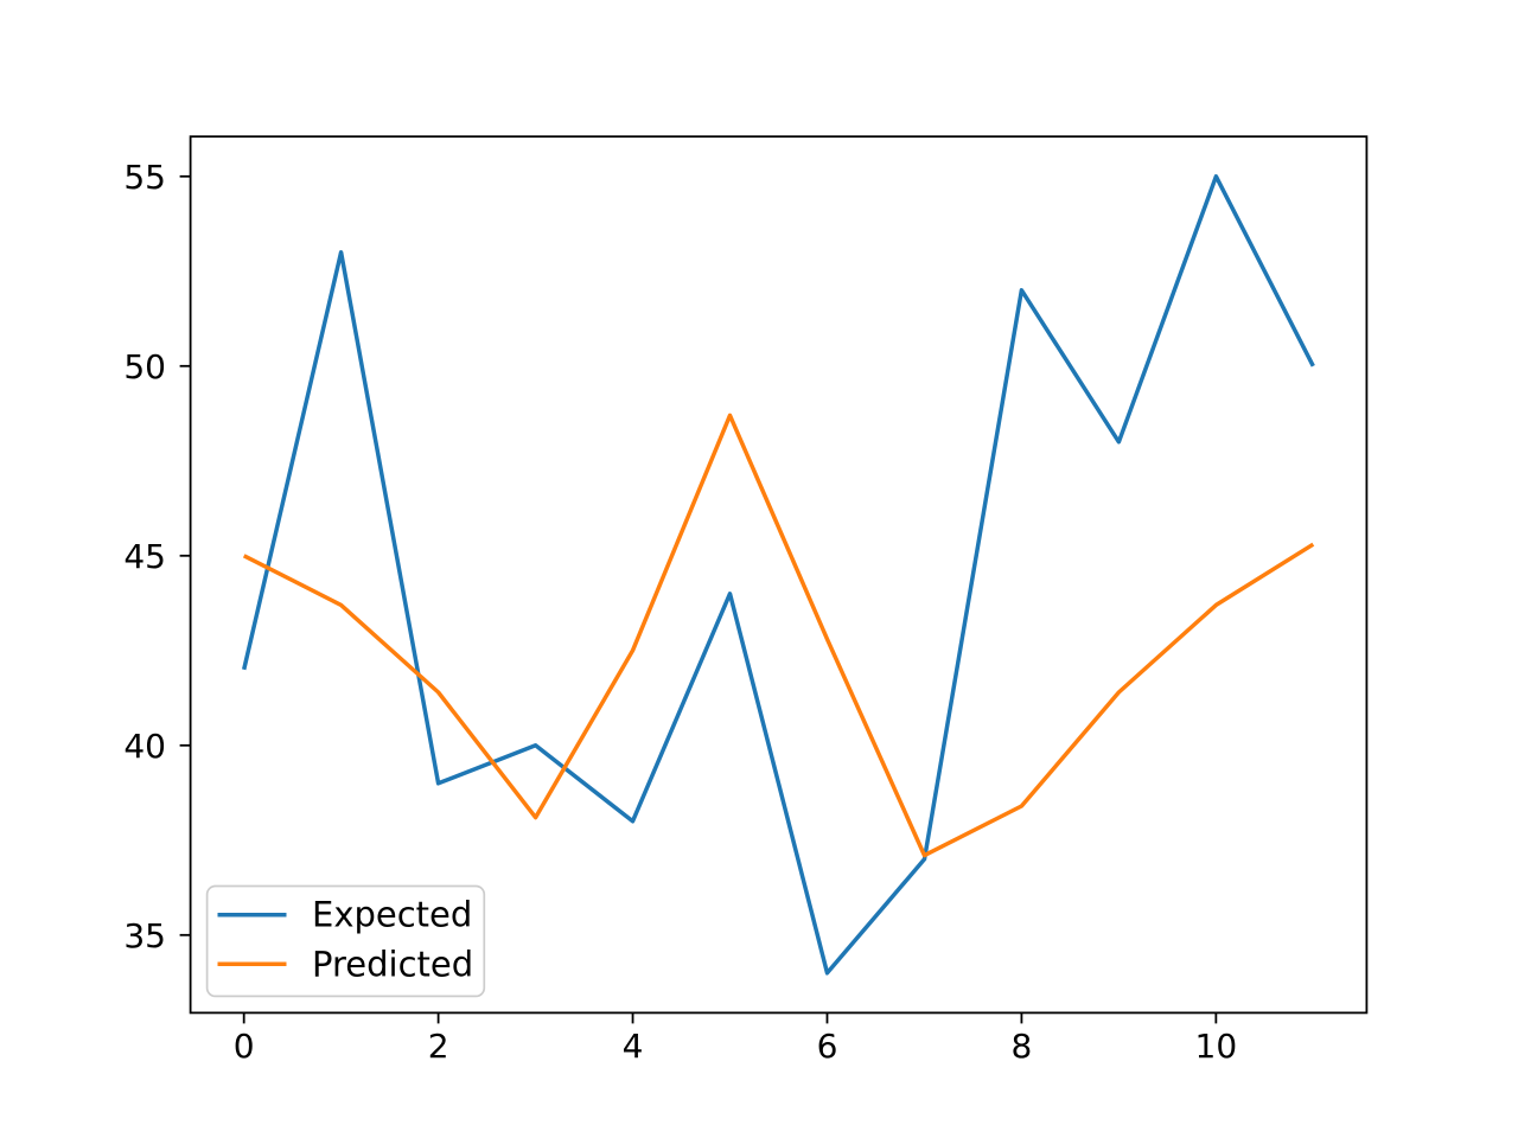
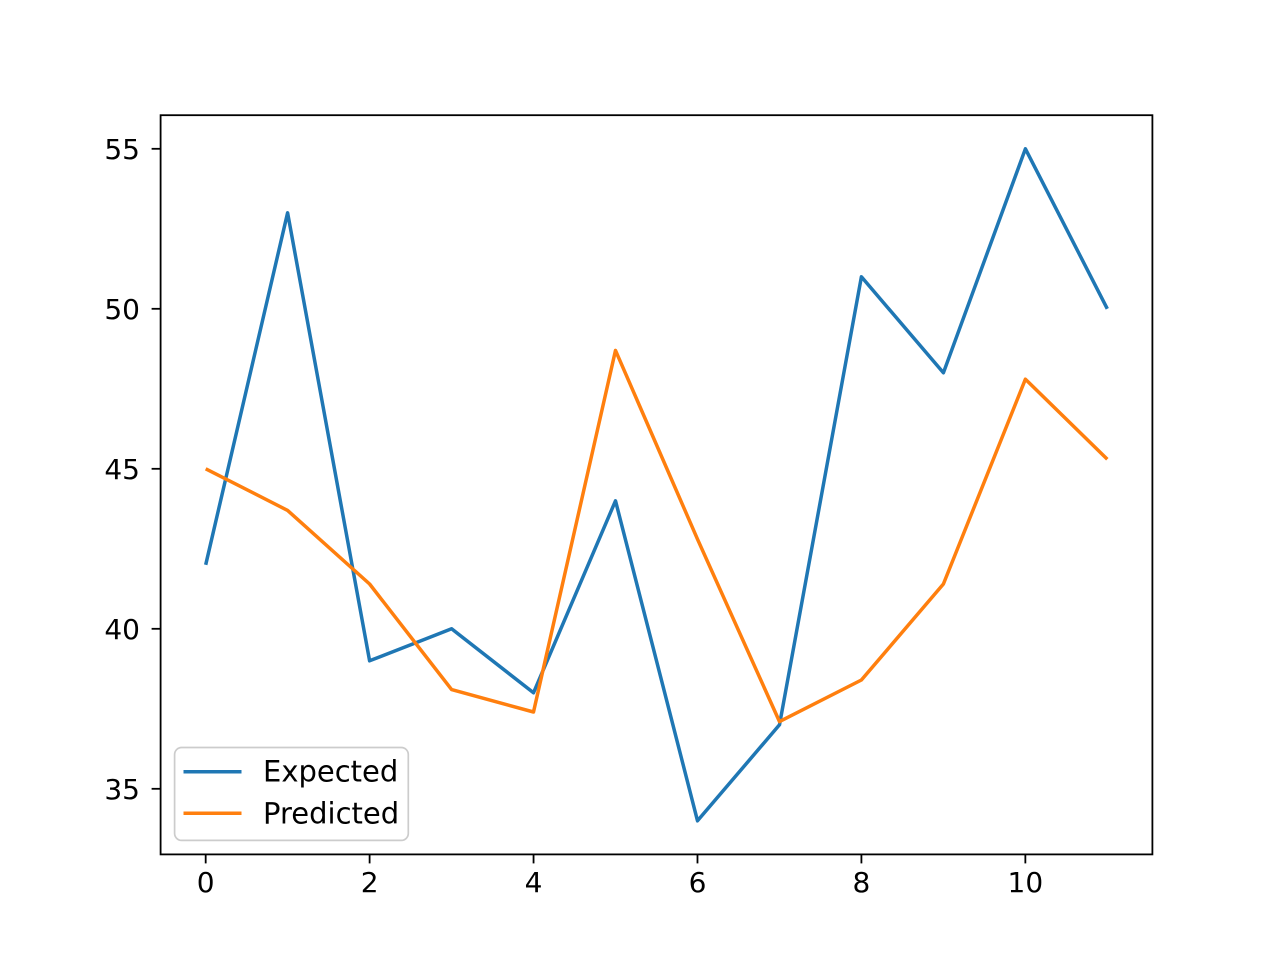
Predicted/4: 42.5 -> 37.4
Expected/8: 52 -> 51
Predicted/10: 43.7 -> 47.8
